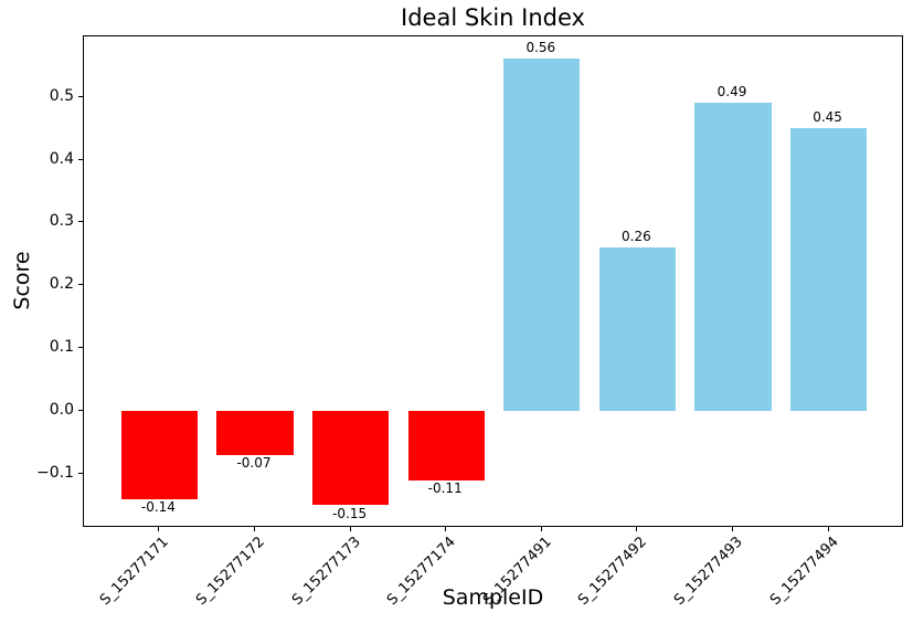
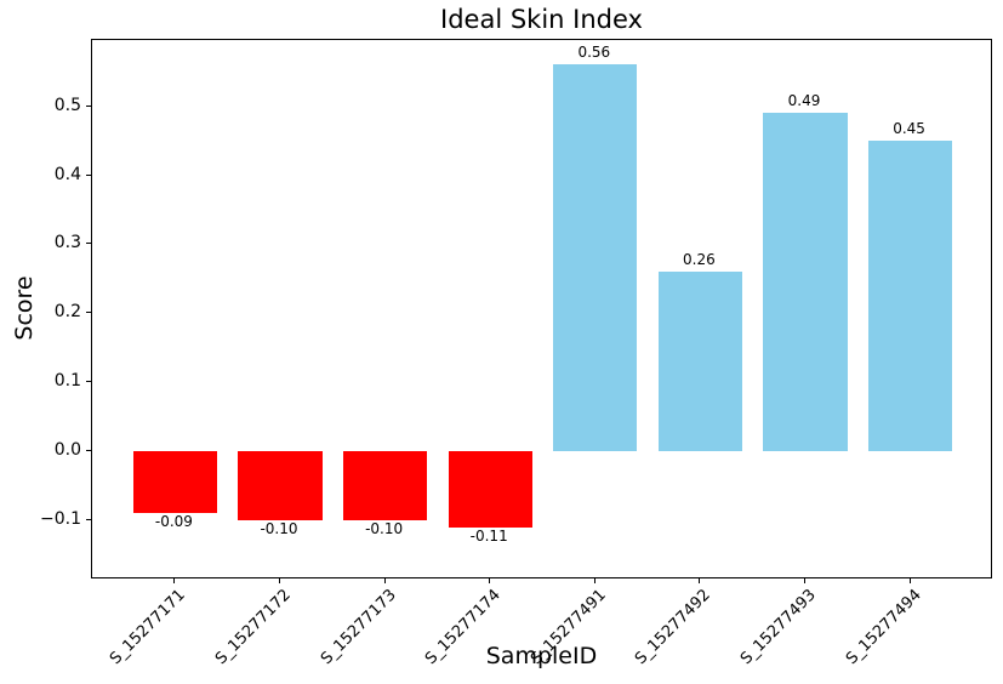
S_15277171: -0.14 -> -0.09
S_15277172: -0.07 -> -0.10
S_15277173: -0.15 -> -0.10
